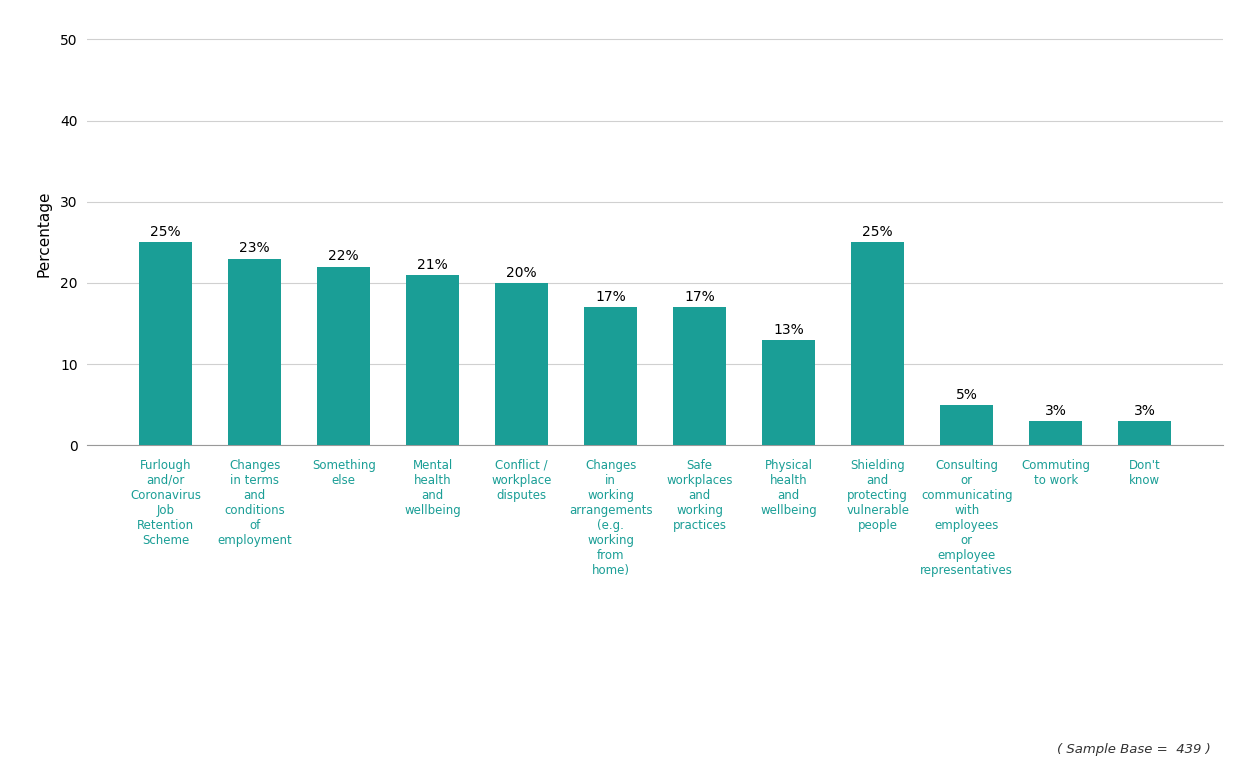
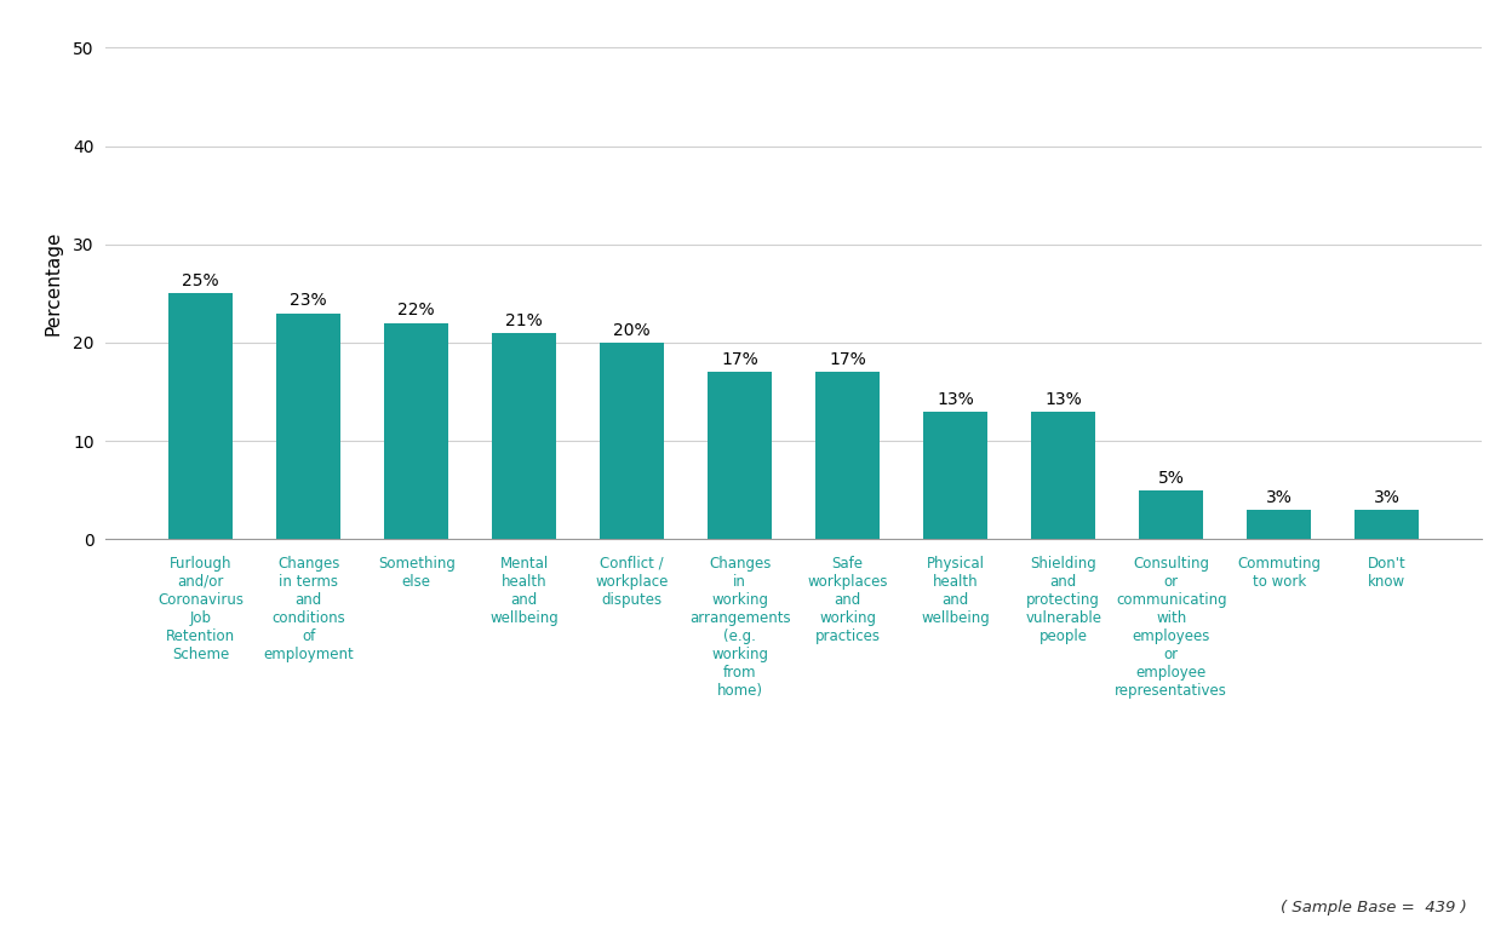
Shielding and protecting vulnerable people: 25% -> 13%
